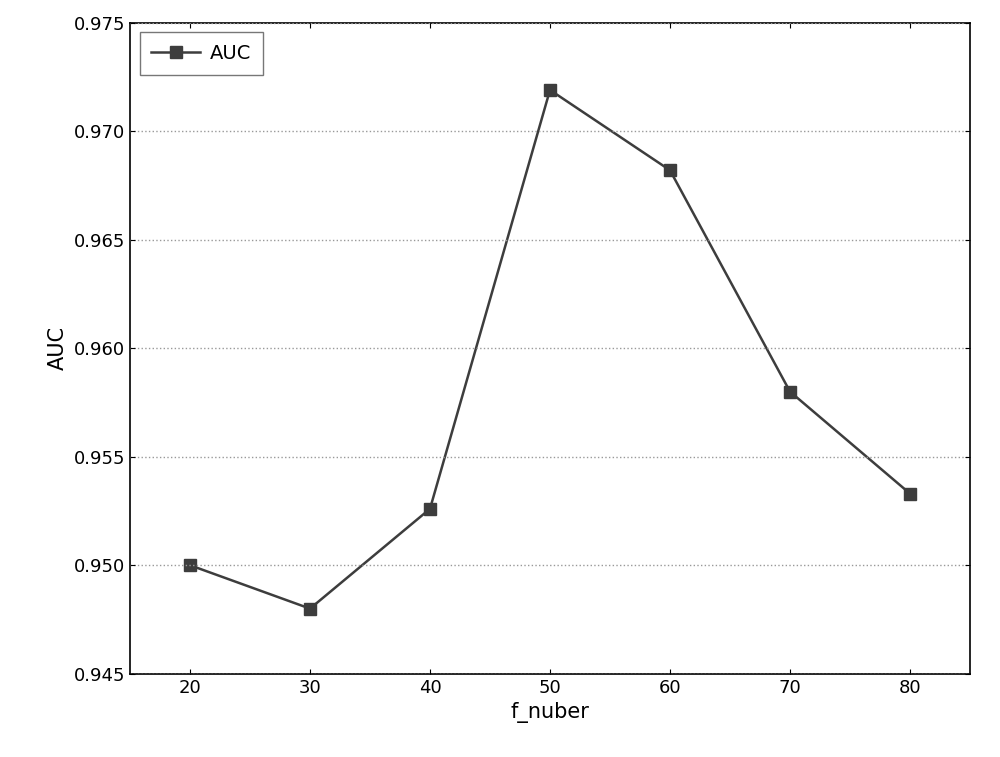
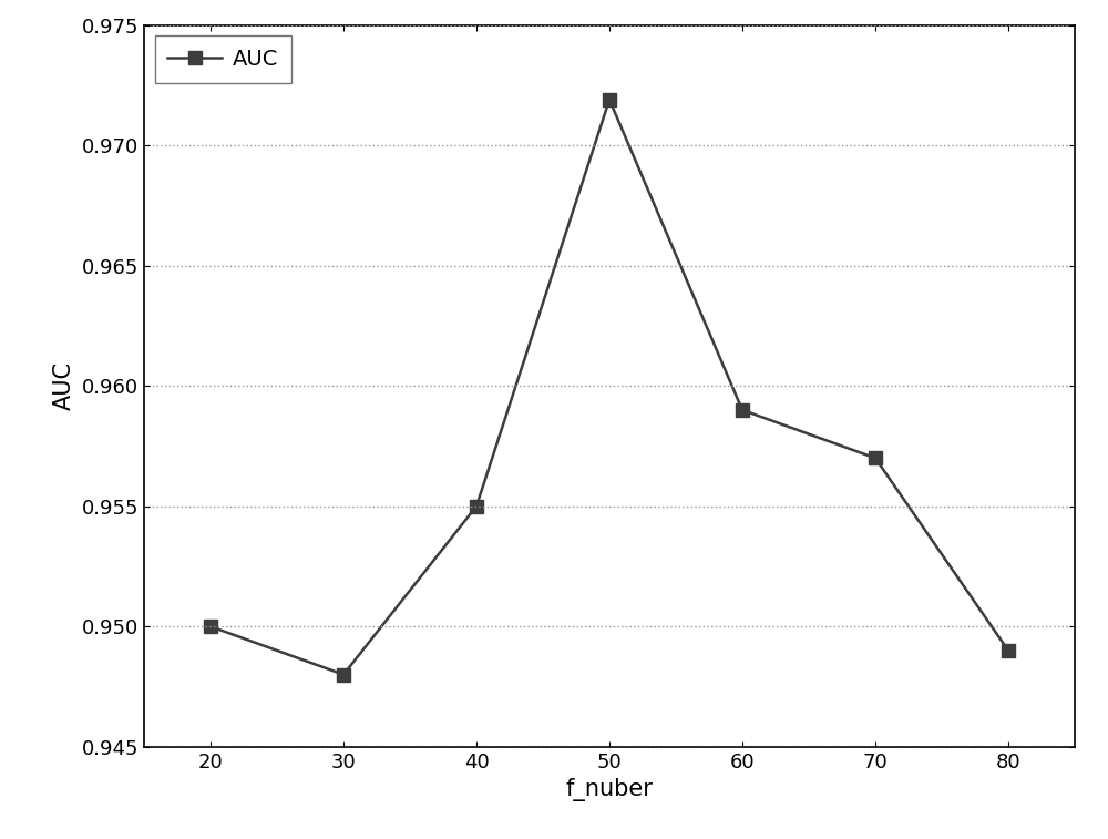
40: 0.9526 -> 0.9550
60: 0.9682 -> 0.9590
70: 0.9580 -> 0.9570
80: 0.9533 -> 0.9490
